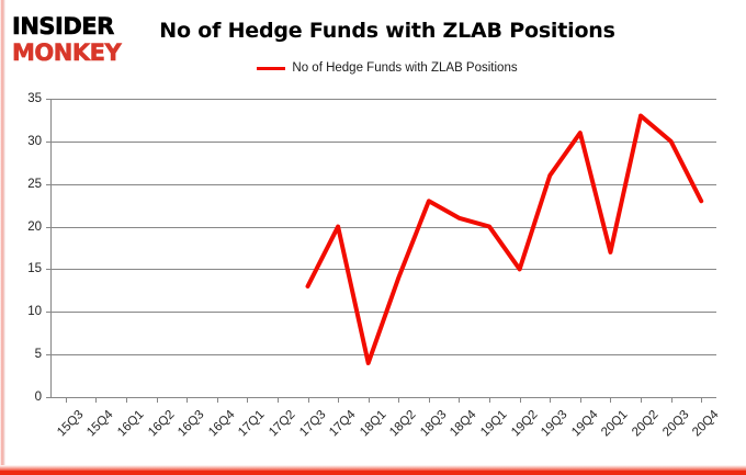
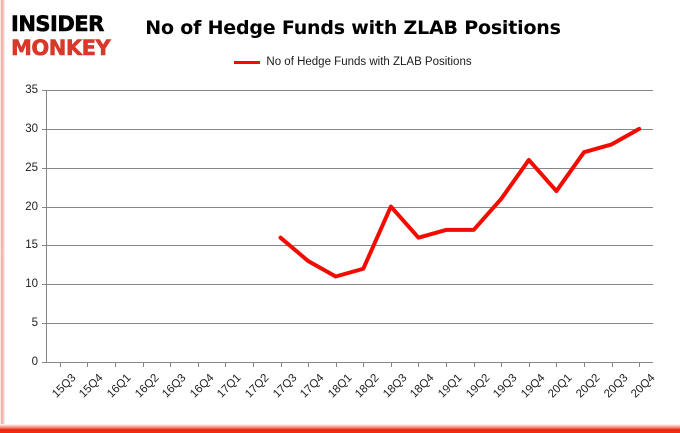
17Q3: 13 -> 16
17Q4: 20 -> 13
18Q1: 4 -> 11
18Q2: 14 -> 12
18Q3: 23 -> 20
18Q4: 21 -> 16
19Q1: 20 -> 17
19Q2: 15 -> 17
19Q3: 26 -> 21
19Q4: 31 -> 26
20Q1: 17 -> 22
20Q2: 33 -> 27
20Q3: 30 -> 28
20Q4: 23 -> 30
